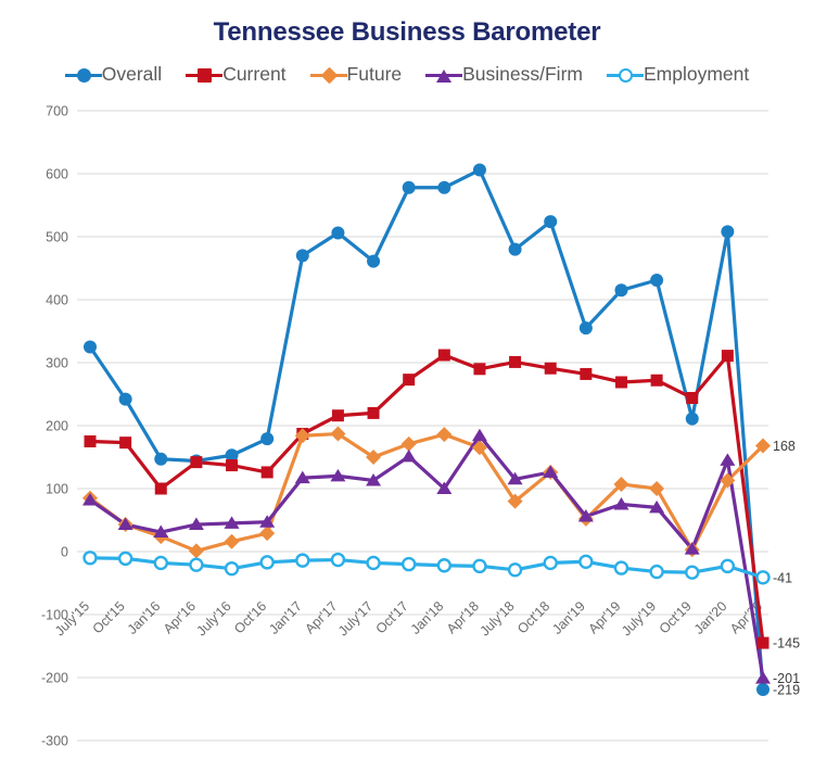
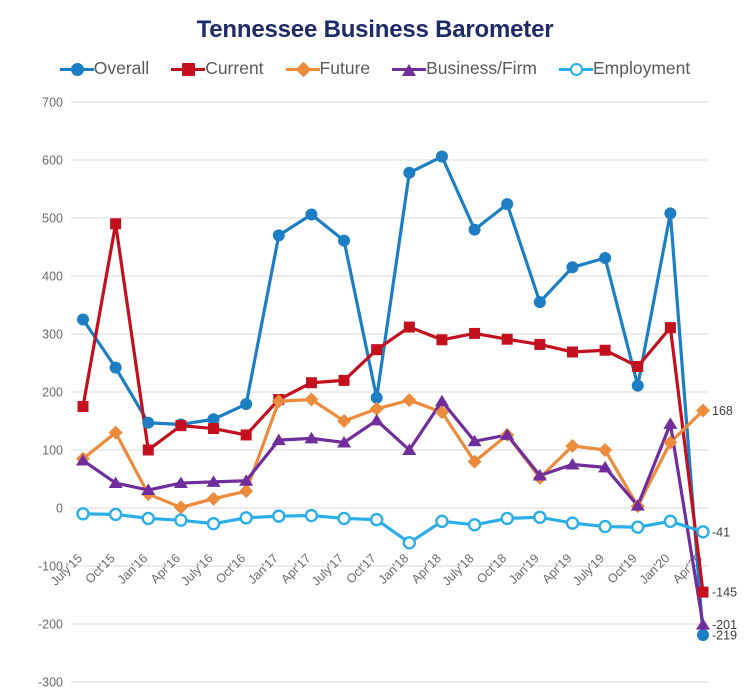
Current/Oct'15: 170 -> 490
Future/Oct'15: 40 -> 130
Overall/Oct'17: 580 -> 190
Employment/Jan'18: -20 -> -60
